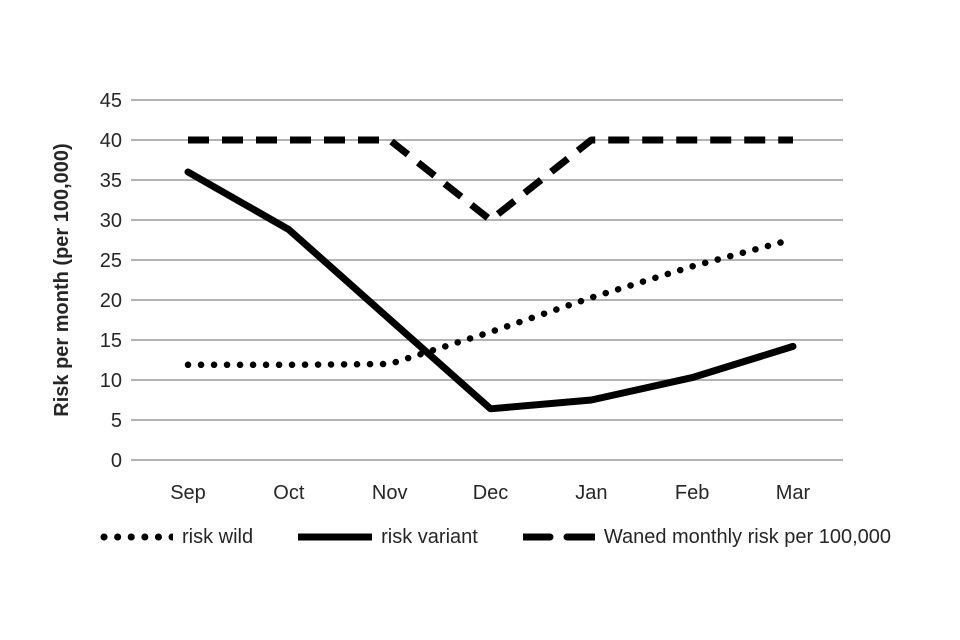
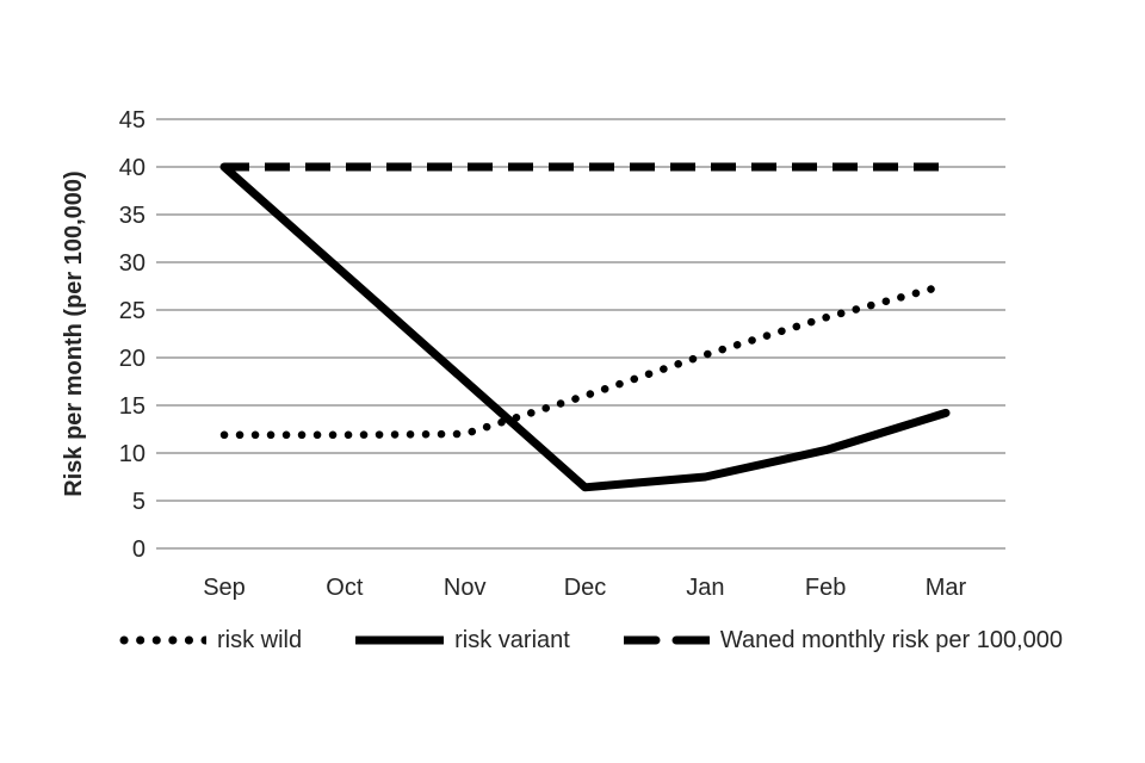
risk variant/Sep: 36 -> 40
Waned monthly risk per 100,000/Dec: 30 -> 40
